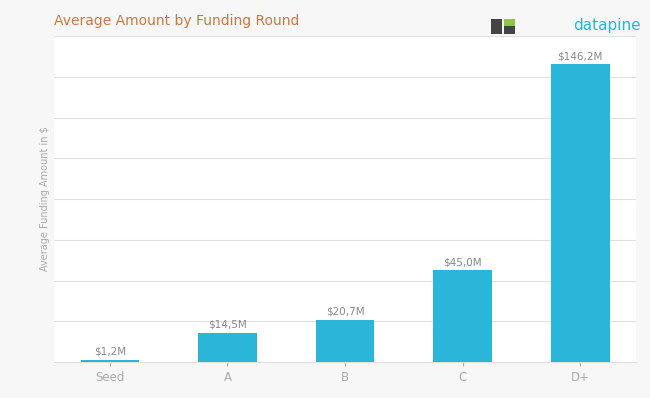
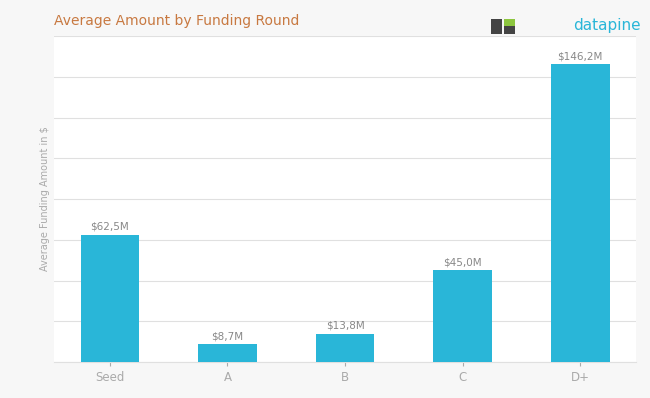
Seed: $1,2M -> $62,5M
A: $14,5M -> $8,7M
B: $20,7M -> $13,8M
